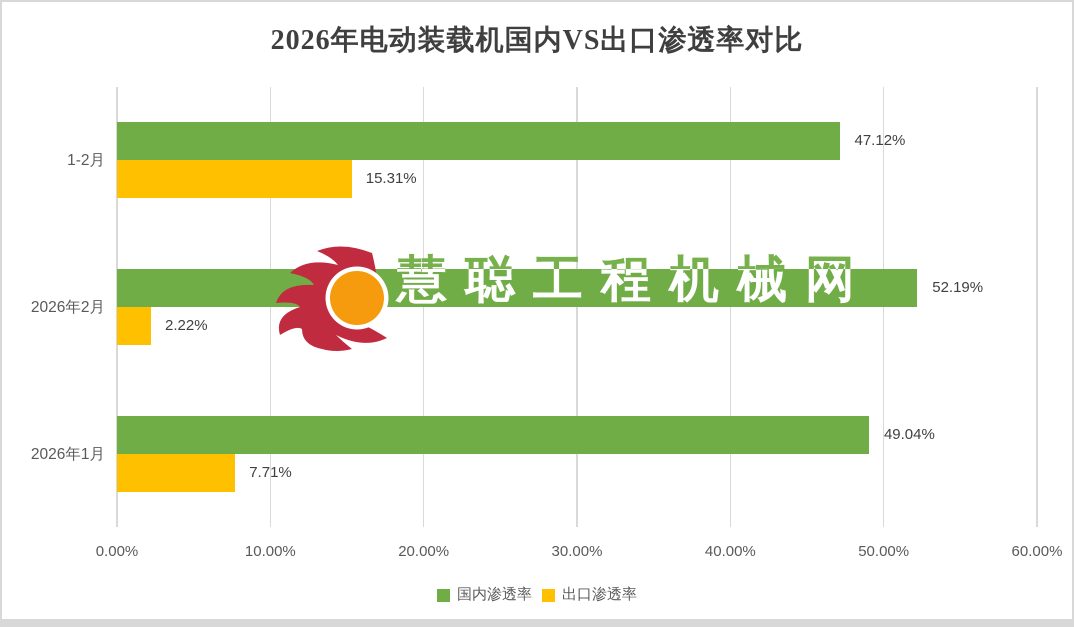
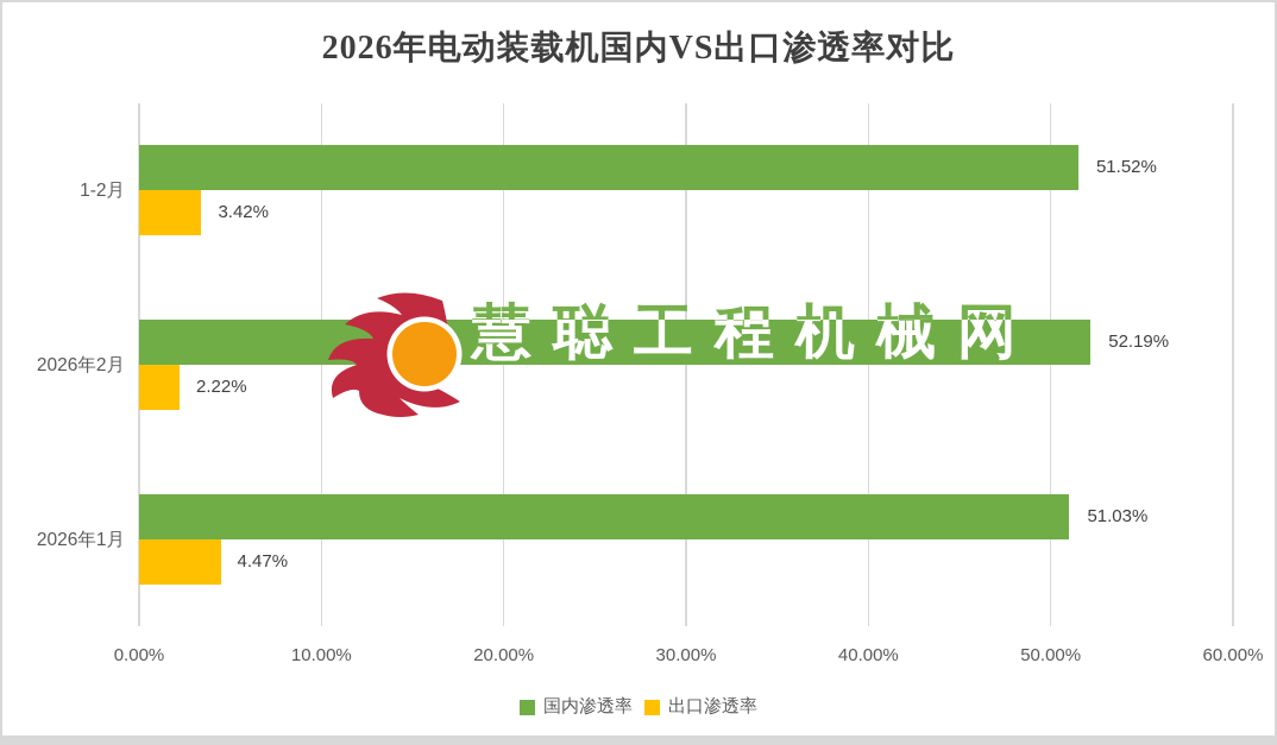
国内渗透率/1-2月: 47.12% -> 51.52%
出口渗透率/1-2月: 15.31% -> 3.42%
国内渗透率/2026年1月: 49.04% -> 51.03%
出口渗透率/2026年1月: 7.71% -> 4.47%
